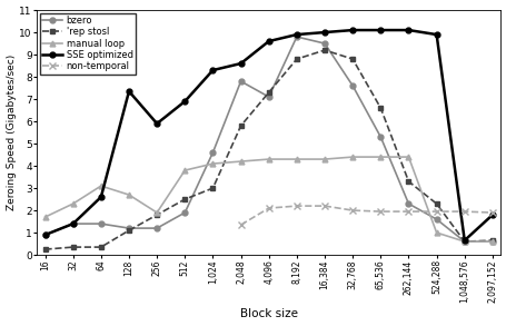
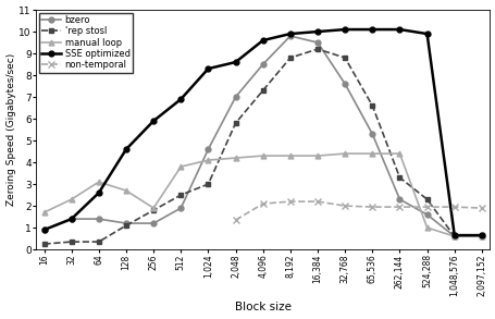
SSE optimized/128: 7.35 -> 4.60
bzero/2,048: 7.8 -> 7.0
bzero/4,096: 7.1 -> 8.5
SSE optimized/2,097,152: 1.80 -> 0.65
